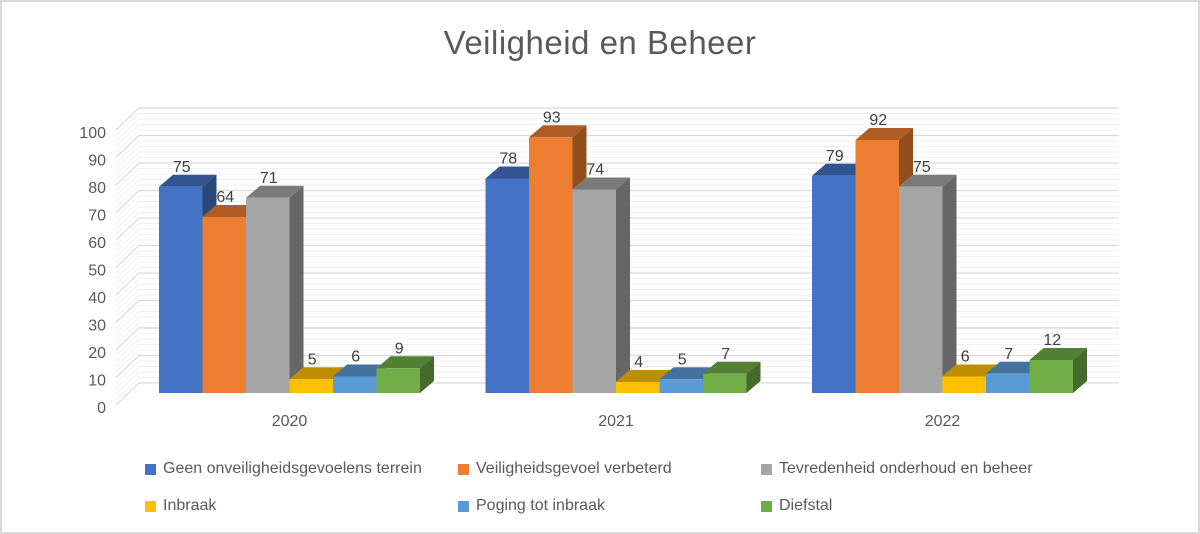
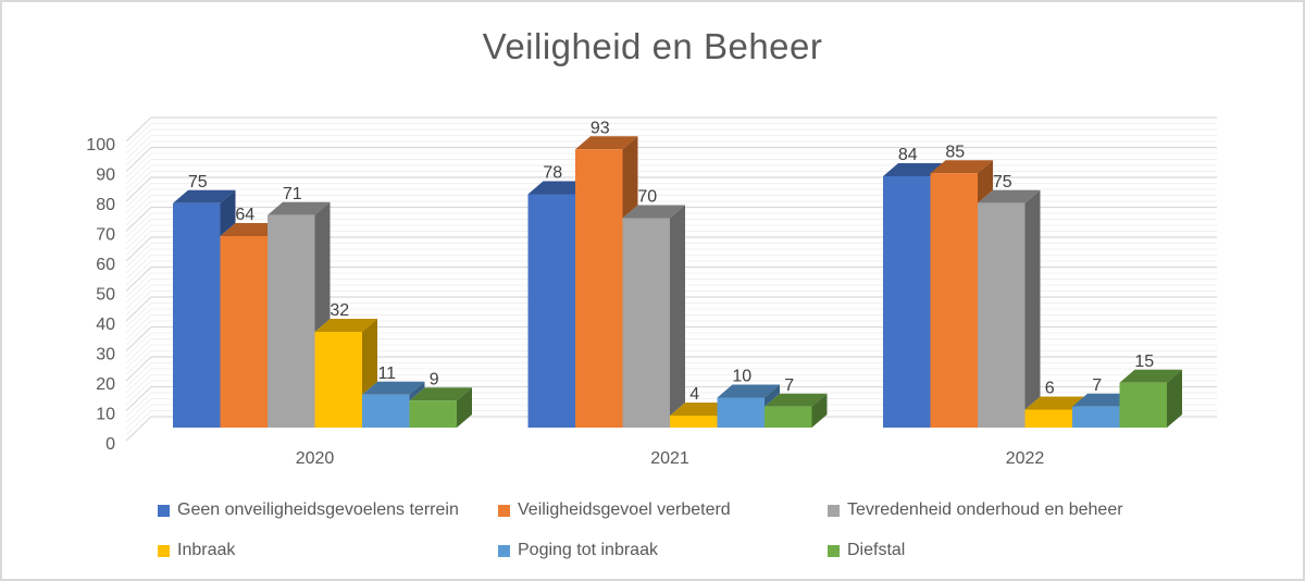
Inbraak/2020: 5 -> 32
Poging tot inbraak/2020: 6 -> 11
Tevredenheid onderhoud en beheer/2021: 74 -> 70
Poging tot inbraak/2021: 5 -> 10
Geen onveiligheidsgevoelens terrein/2022: 79 -> 84
Veiligheidsgevoel verbeterd/2022: 92 -> 85
Diefstal/2022: 12 -> 15
